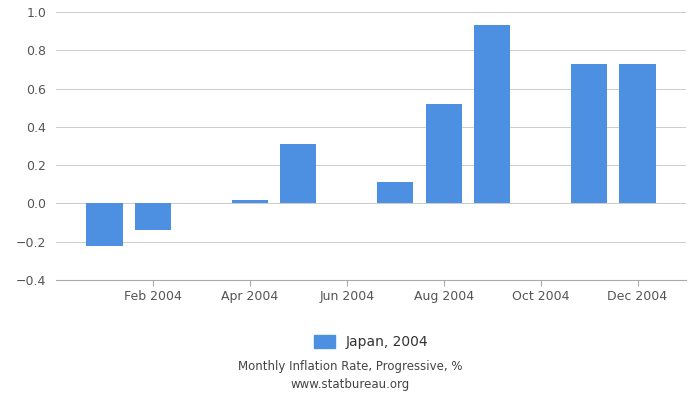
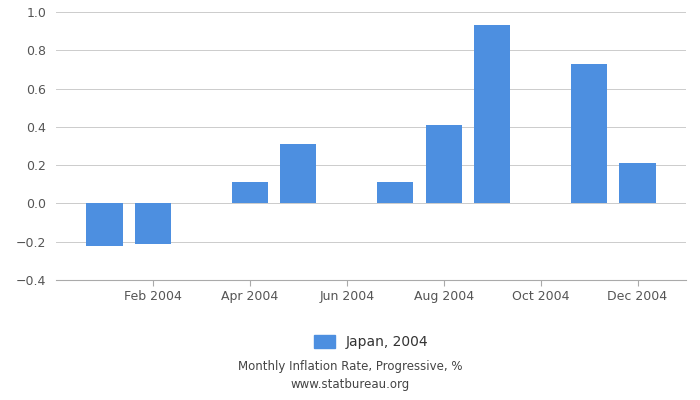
Feb 2004: -0.14 -> -0.21
Apr 2004: 0.02 -> 0.11
Aug 2004: 0.52 -> 0.41
Dec 2004: 0.73 -> 0.21
